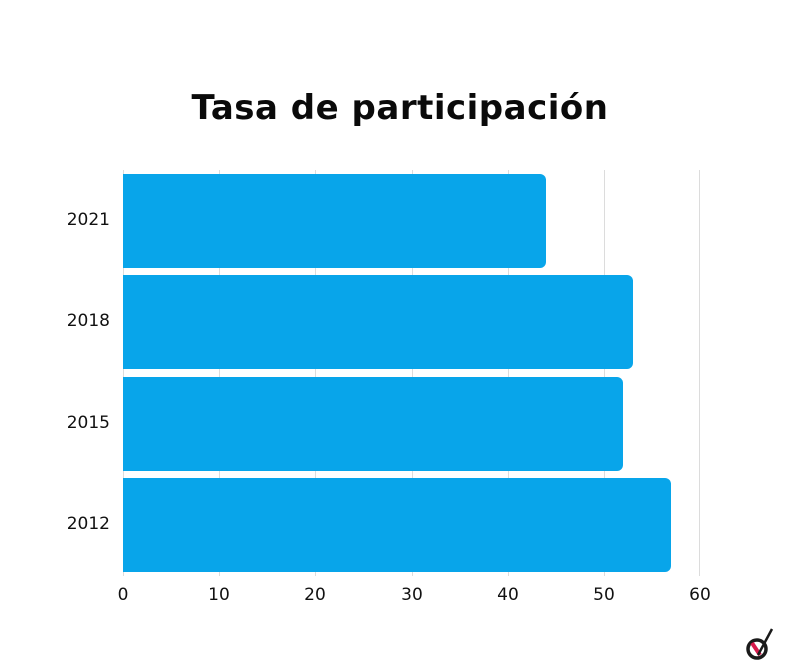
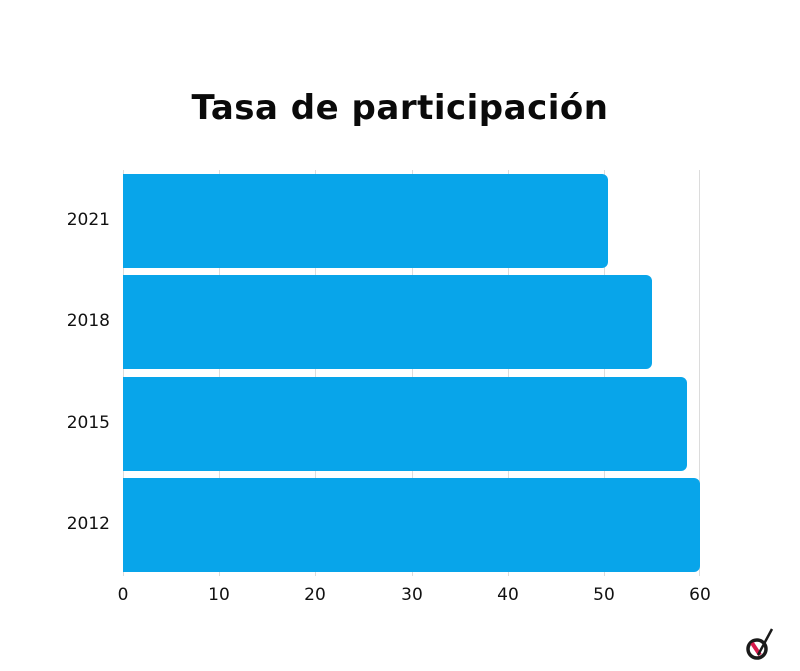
2021: 44 -> 50
2018: 53 -> 55
2015: 52 -> 59
2012: 57 -> 60
